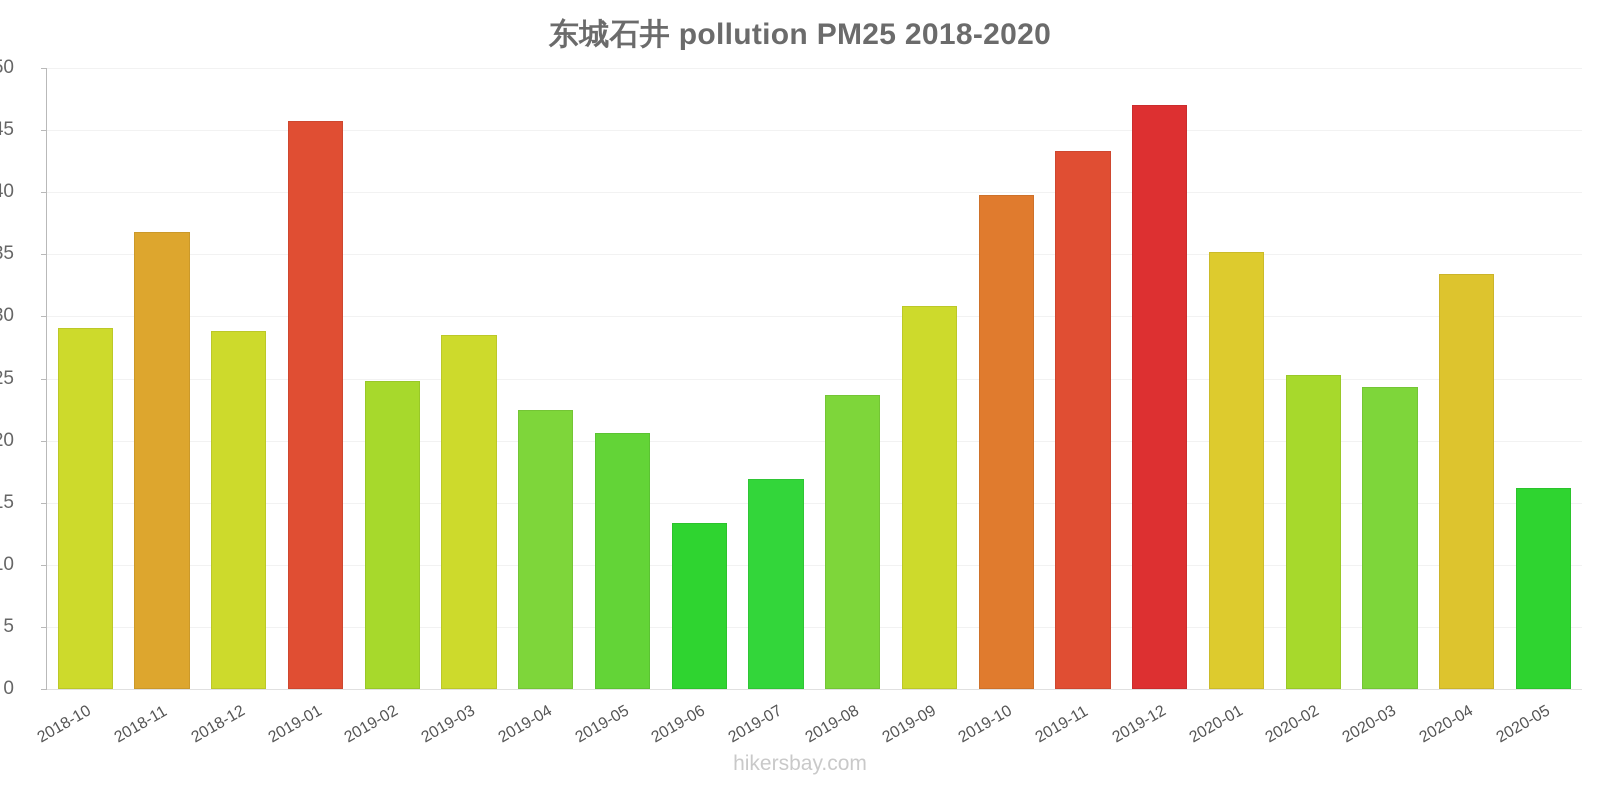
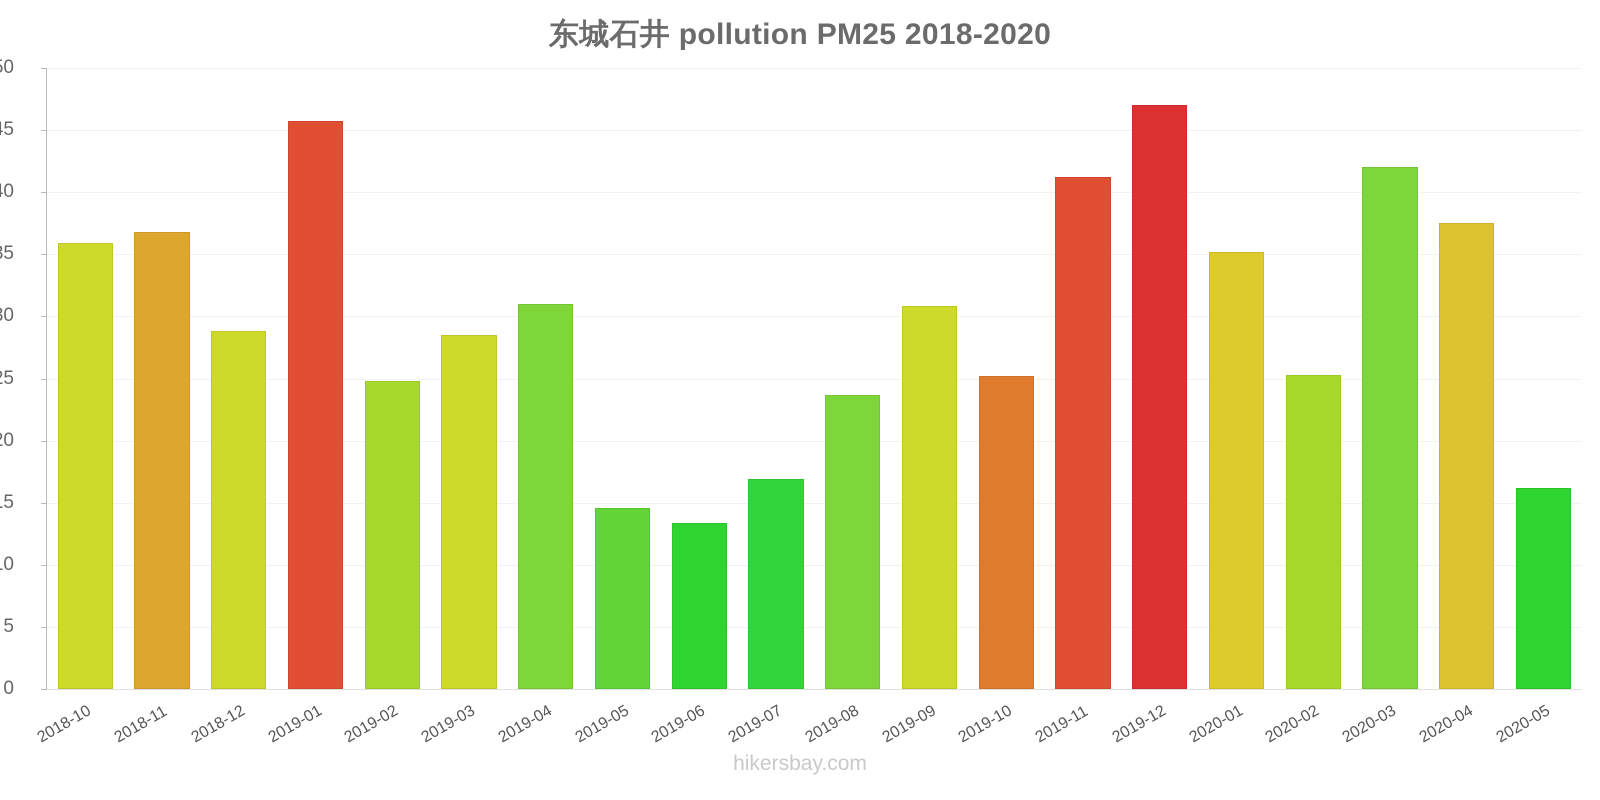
2018-10: 29.1 -> 35.9
2019-04: 22.5 -> 31.0
2019-05: 20.6 -> 14.6
2019-10: 39.8 -> 25.2
2019-11: 43.3 -> 41.2
2020-03: 24.3 -> 42.0
2020-04: 33.4 -> 37.5
